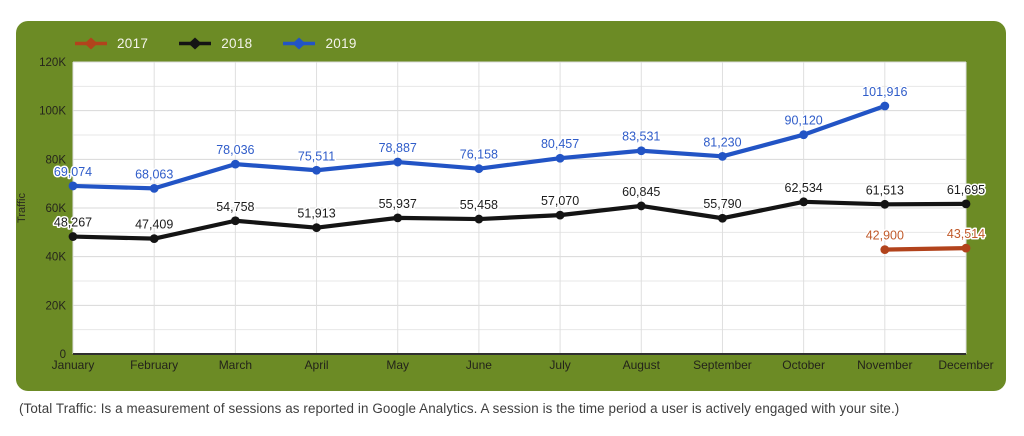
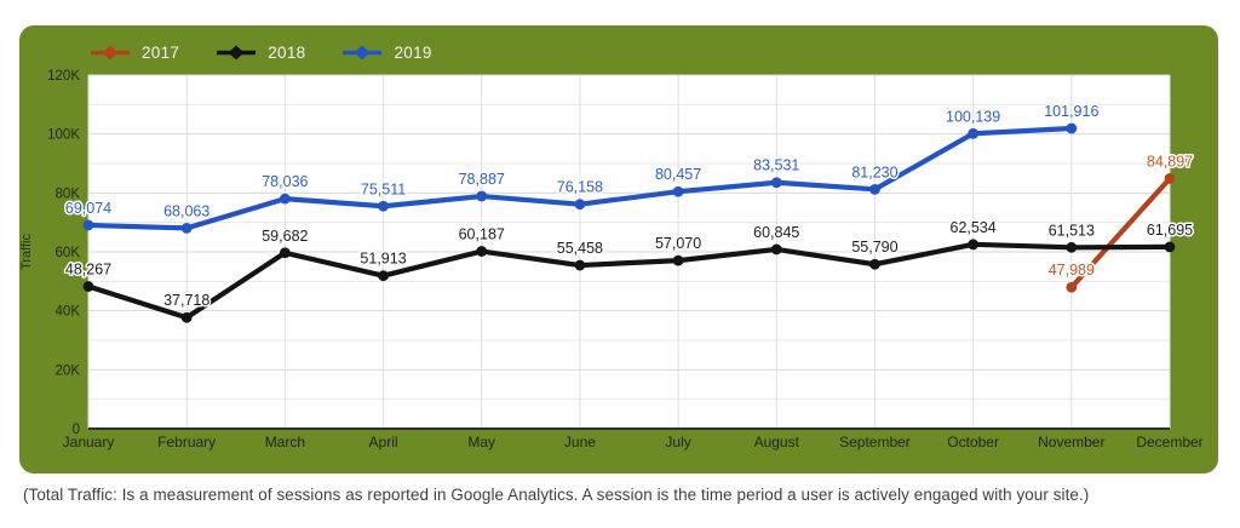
2018/February: 47,409 -> 37,718
2018/March: 54,758 -> 59,682
2018/May: 55,937 -> 60,187
2019/October: 90,120 -> 100,139
2017/November: 42,900 -> 47,989
2017/December: 43,514 -> 84,897
